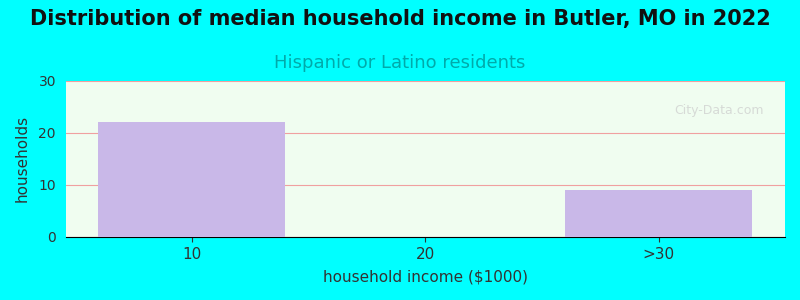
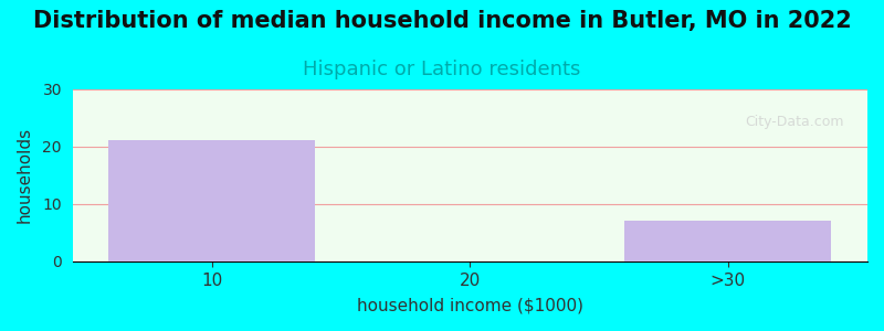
10: 22 -> 21
>30: 9 -> 7
